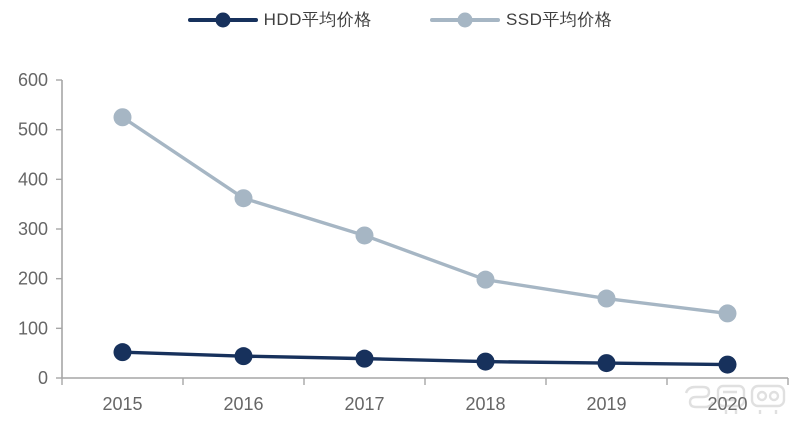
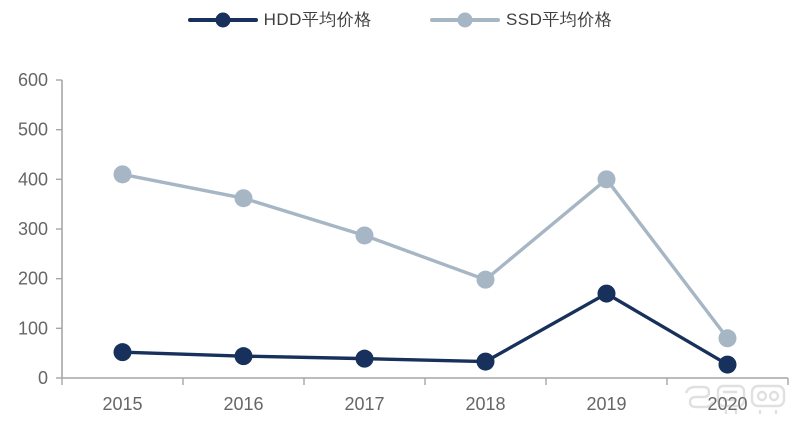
SSD平均价格/2015: 520 -> 410
HDD平均价格/2019: 30 -> 170
SSD平均价格/2019: 160 -> 400
SSD平均价格/2020: 130 -> 80
